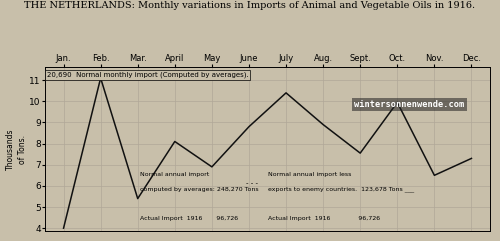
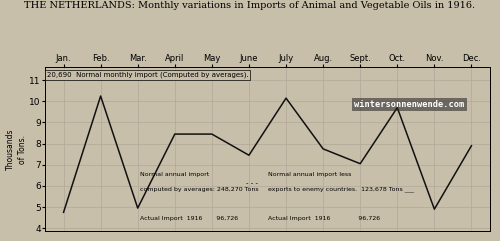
Jan.: 4.00 -> 4.75
Feb.: 11.10 -> 10.25
Mar.: 5.40 -> 4.95
April: 8.10 -> 8.45
May: 6.90 -> 8.45
June: 8.80 -> 7.45
July: 10.40 -> 10.15
Aug.: 8.90 -> 7.75
Sept.: 7.55 -> 7.05
Oct.: 9.95 -> 9.70
Nov.: 6.50 -> 4.90
Dec.: 7.30 -> 7.90
